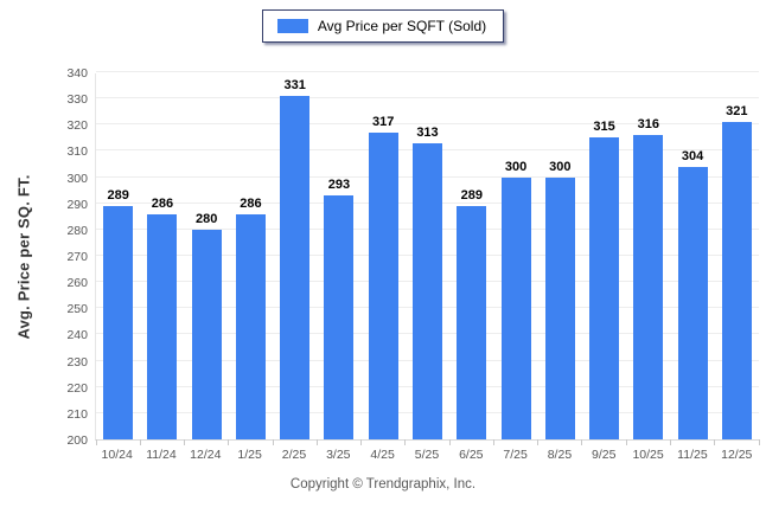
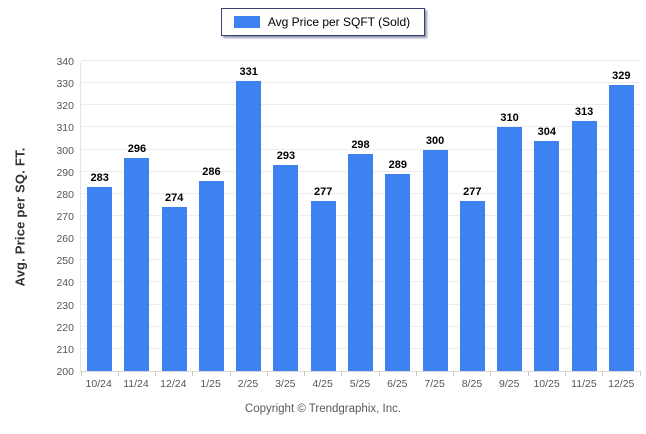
10/24: 289 -> 283
11/24: 286 -> 296
12/24: 280 -> 274
4/25: 317 -> 277
5/25: 313 -> 298
8/25: 300 -> 277
9/25: 315 -> 310
10/25: 316 -> 304
11/25: 304 -> 313
12/25: 321 -> 329
